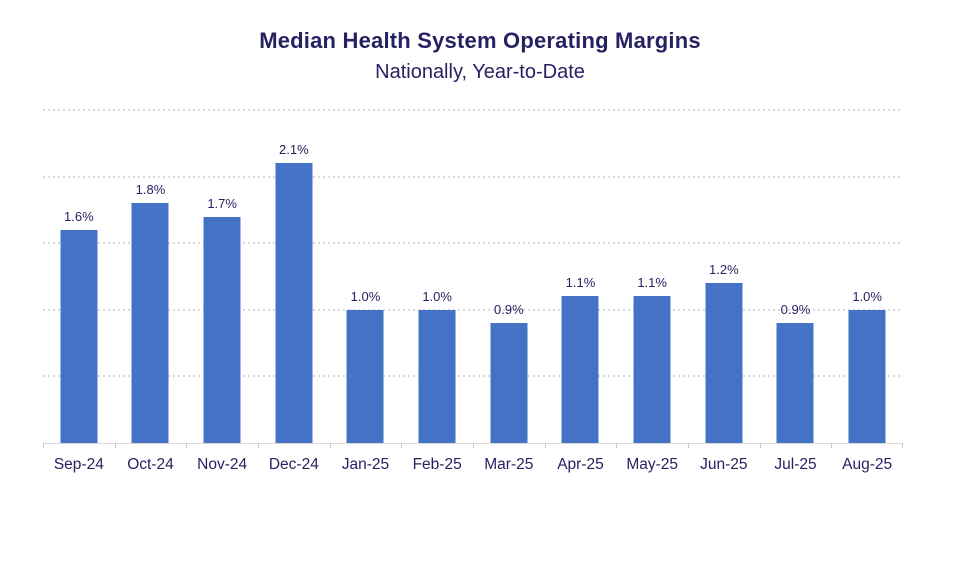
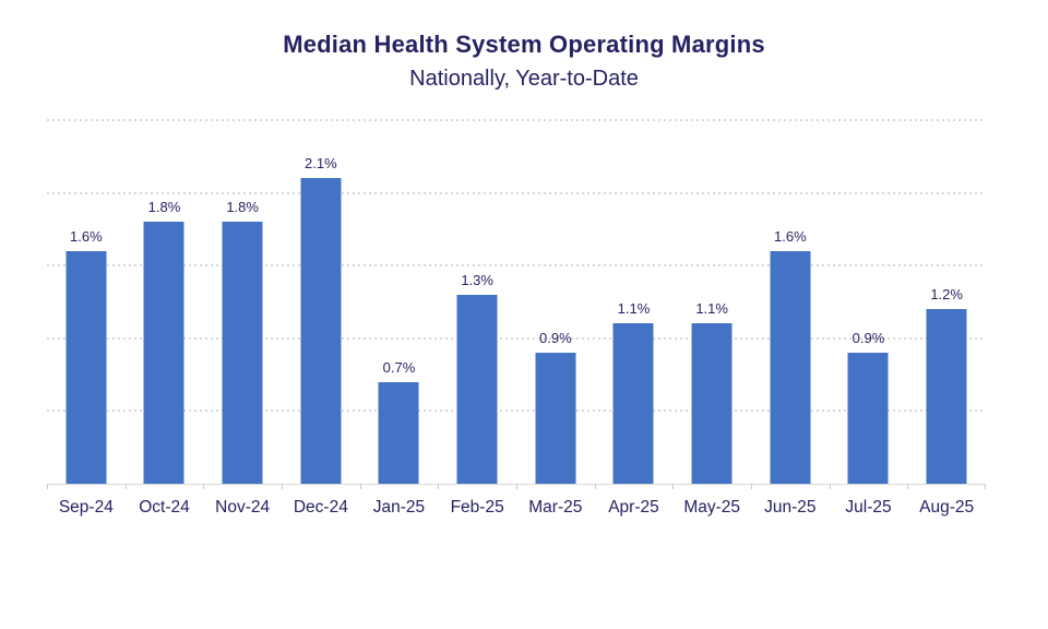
Nov-24: 1.7% -> 1.8%
Jan-25: 1.0% -> 0.7%
Feb-25: 1.0% -> 1.3%
Jun-25: 1.2% -> 1.6%
Aug-25: 1.0% -> 1.2%
